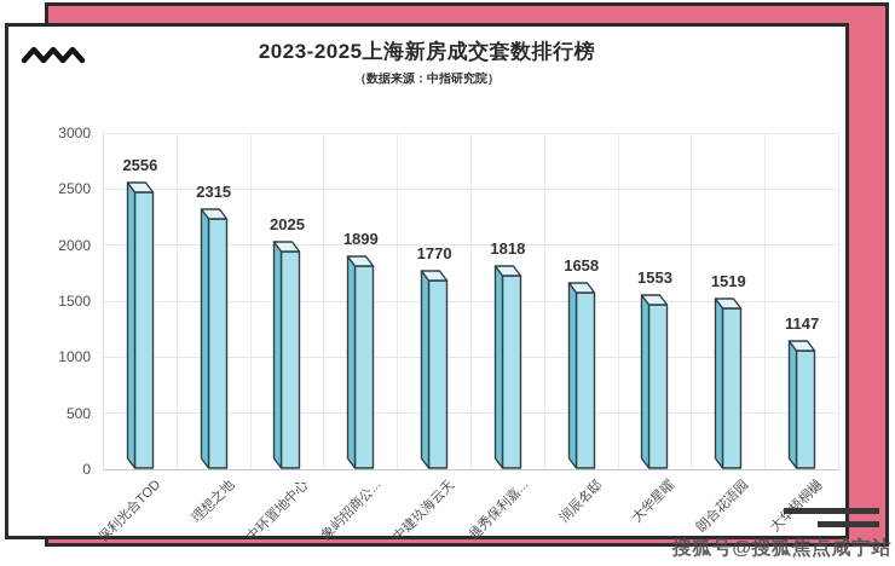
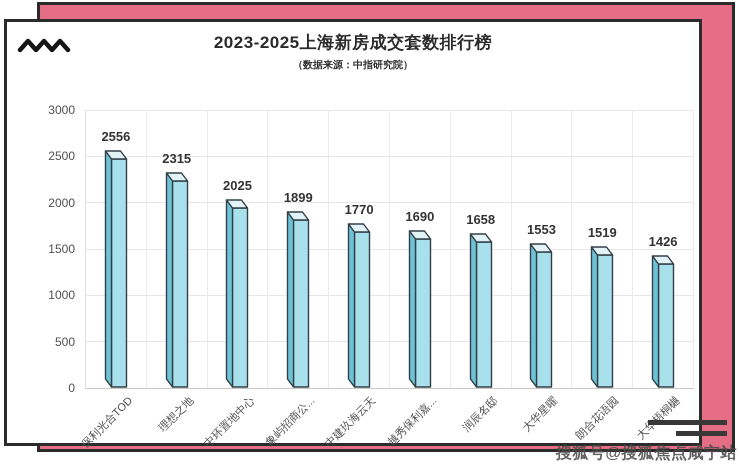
越秀保利嘉...: 1818 -> 1690
大华梧桐樾: 1147 -> 1426
